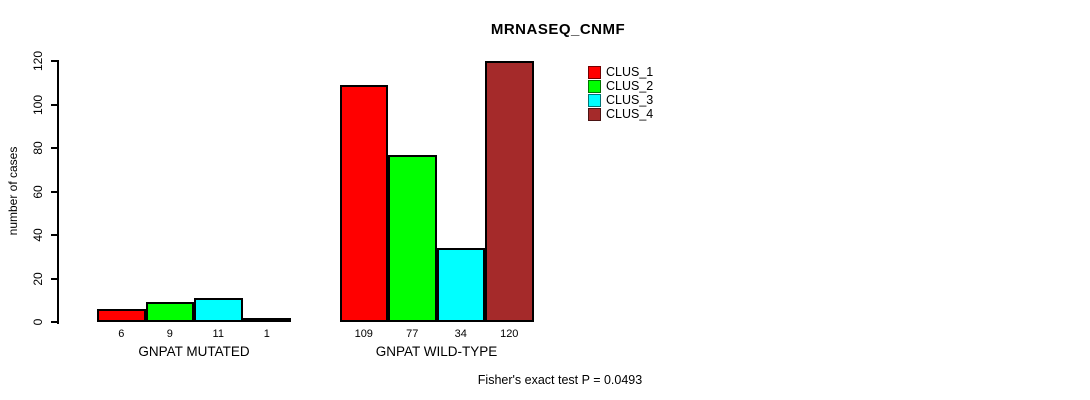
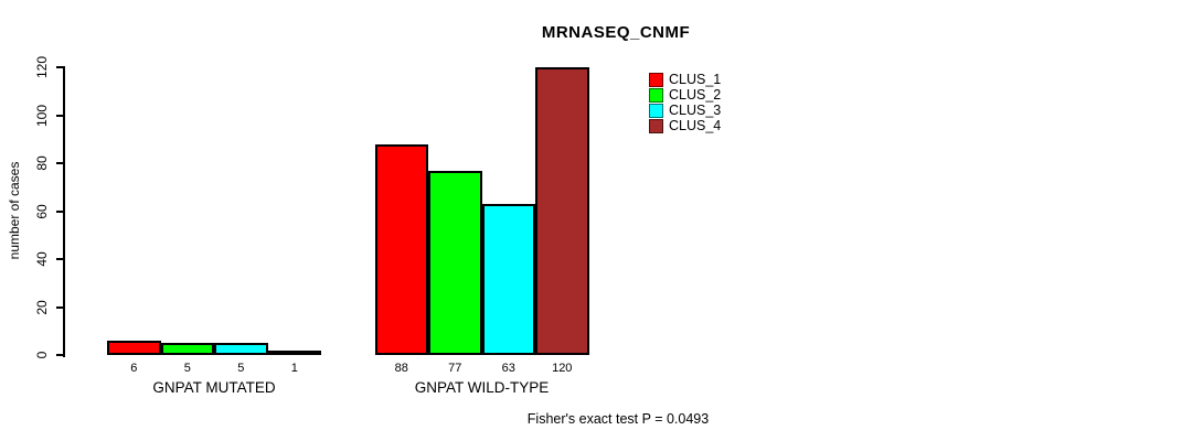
CLUS_2/GNPAT MUTATED: 9 -> 5
CLUS_3/GNPAT MUTATED: 11 -> 5
CLUS_1/GNPAT WILD-TYPE: 109 -> 88
CLUS_3/GNPAT WILD-TYPE: 34 -> 63
